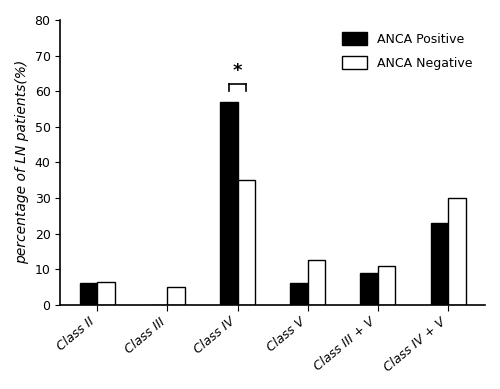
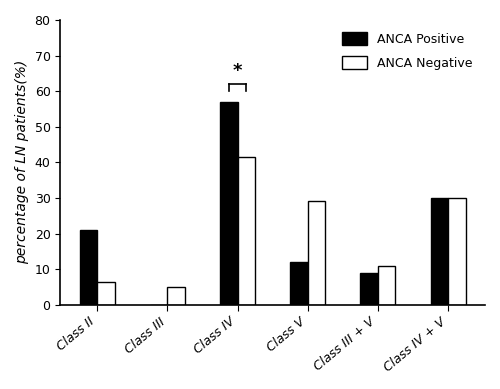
ANCA Positive/Class II: 6 -> 21
ANCA Negative/Class IV: 35.0 -> 41.5
ANCA Positive/Class V: 6 -> 12
ANCA Negative/Class V: 12.5 -> 29.0
ANCA Positive/Class IV + V: 23 -> 30
